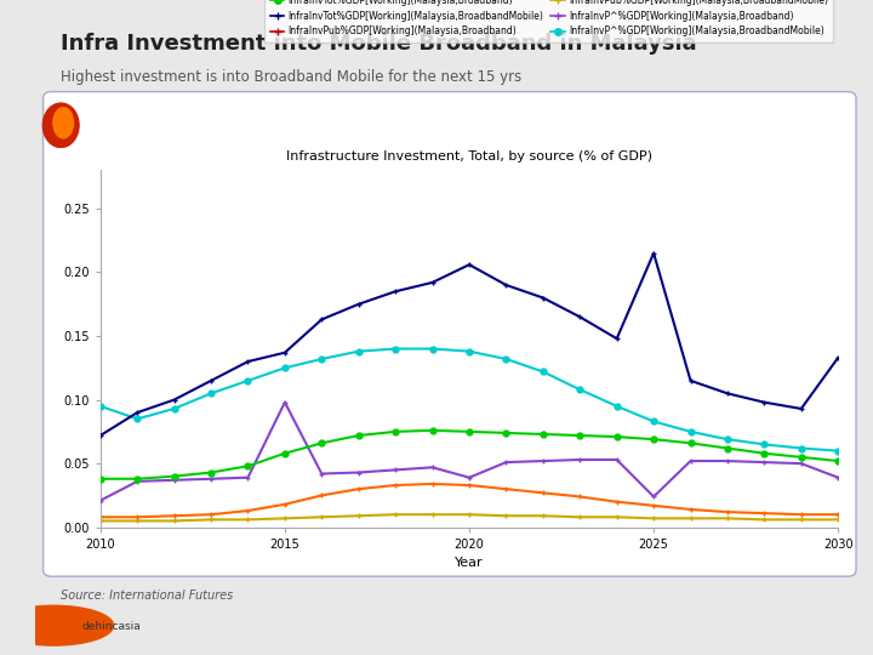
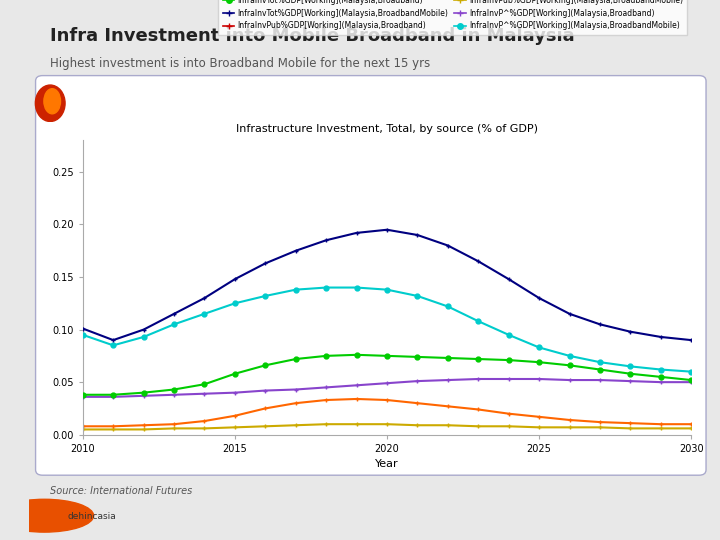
InfraInvTot%GDP[Working](Malaysia,BroadbandMobile)/2010: 0.072 -> 0.101
InfraInvP^%GDP[Working](Malaysia,Broadband)/2010: 0.021 -> 0.036
InfraInvTot%GDP[Working](Malaysia,BroadbandMobile)/2015: 0.137 -> 0.148
InfraInvP^%GDP[Working](Malaysia,Broadband)/2015: 0.098 -> 0.040
InfraInvTot%GDP[Working](Malaysia,BroadbandMobile)/2020: 0.206 -> 0.195
InfraInvP^%GDP[Working](Malaysia,Broadband)/2020: 0.039 -> 0.049
InfraInvTot%GDP[Working](Malaysia,BroadbandMobile)/2025: 0.215 -> 0.130
InfraInvP^%GDP[Working](Malaysia,Broadband)/2025: 0.024 -> 0.053
InfraInvTot%GDP[Working](Malaysia,BroadbandMobile)/2030: 0.133 -> 0.090
InfraInvP^%GDP[Working](Malaysia,Broadband)/2030: 0.039 -> 0.050
